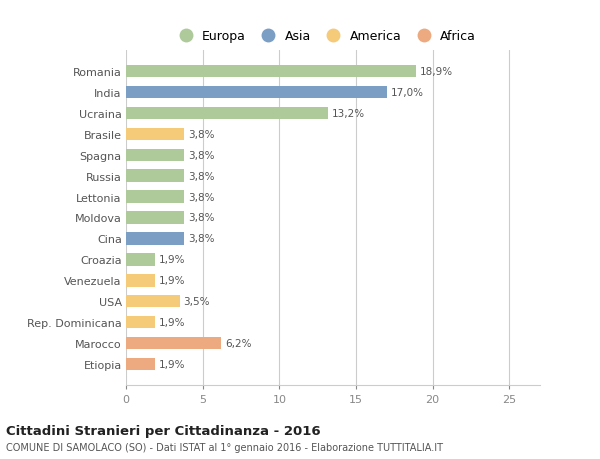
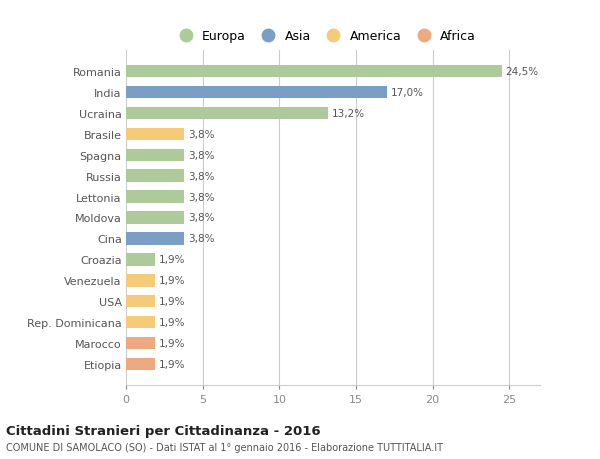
Romania: 18,9% -> 24,5%
USA: 3,5% -> 1,9%
Marocco: 6,2% -> 1,9%
